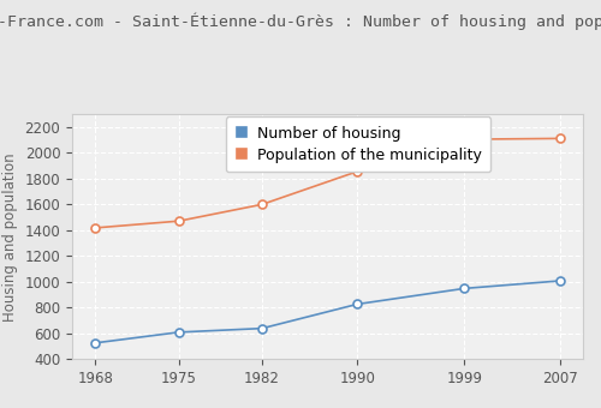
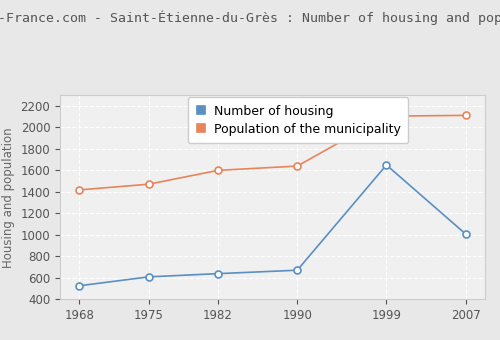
Number of housing/1990: 830 -> 670
Population of the municipality/1990: 1860 -> 1640
Number of housing/1999: 950 -> 1650
